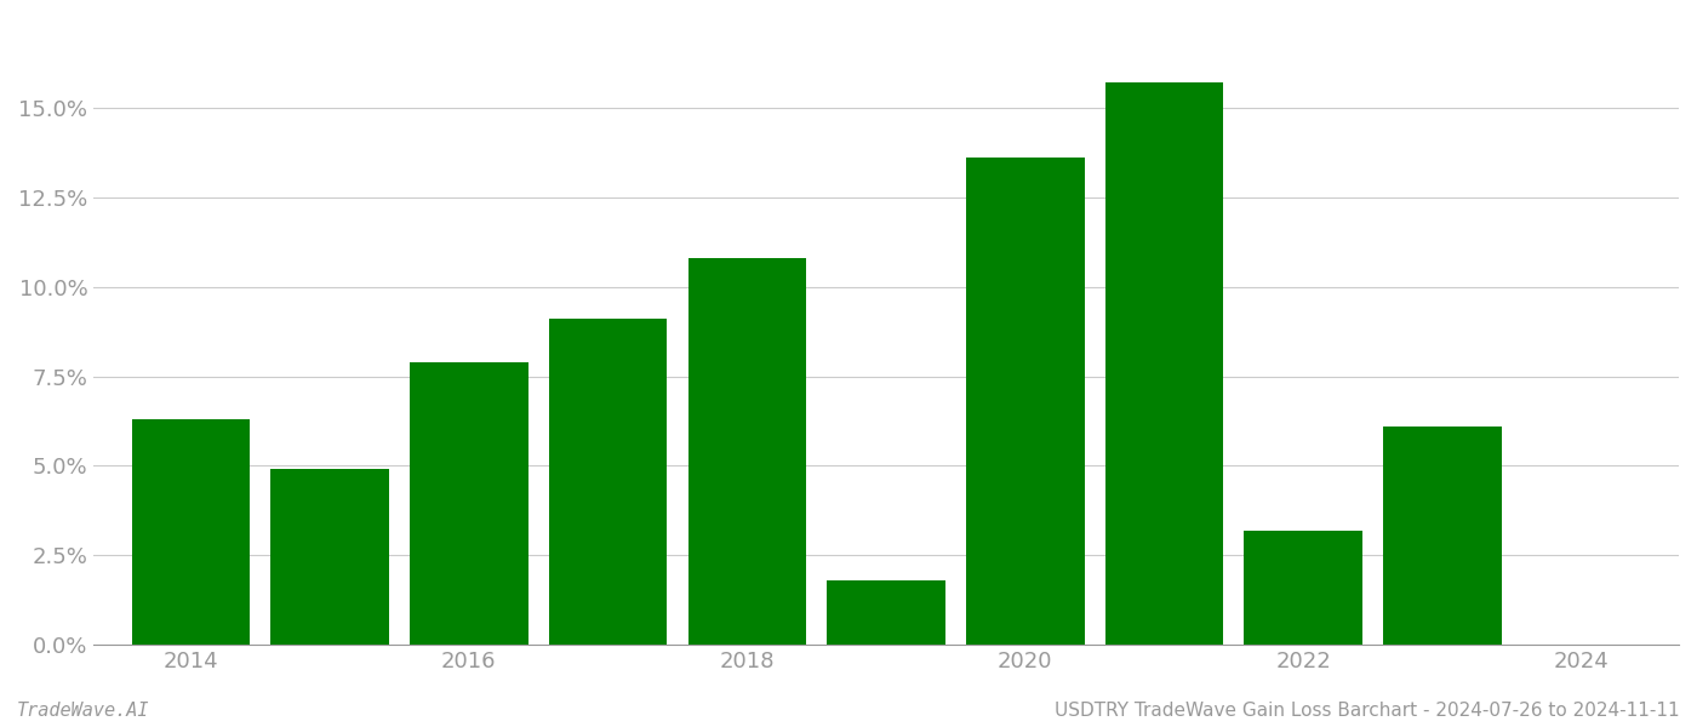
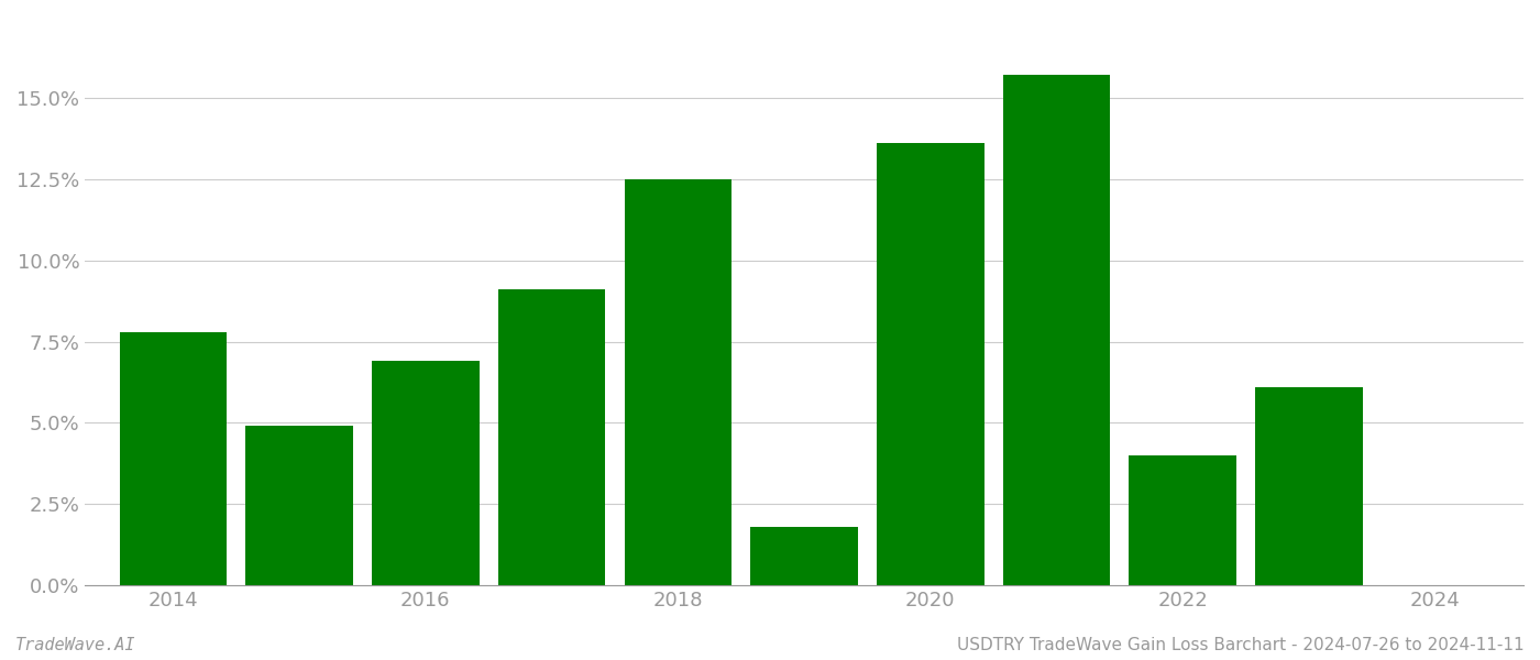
2014: 6.3% -> 7.8%
2016: 7.9% -> 6.9%
2018: 10.8% -> 12.5%
2022: 3.2% -> 4.0%
